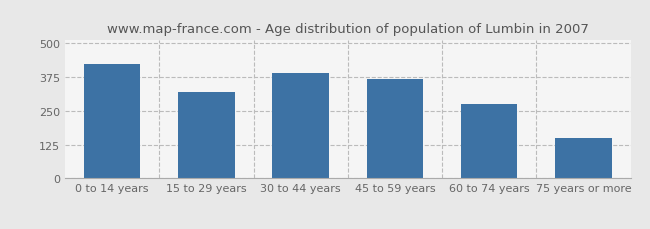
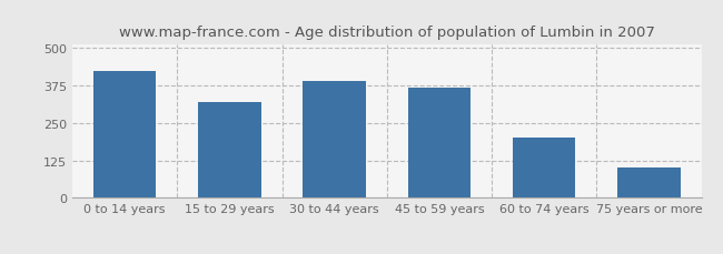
60 to 74 years: 275 -> 200
75 years or more: 150 -> 100
